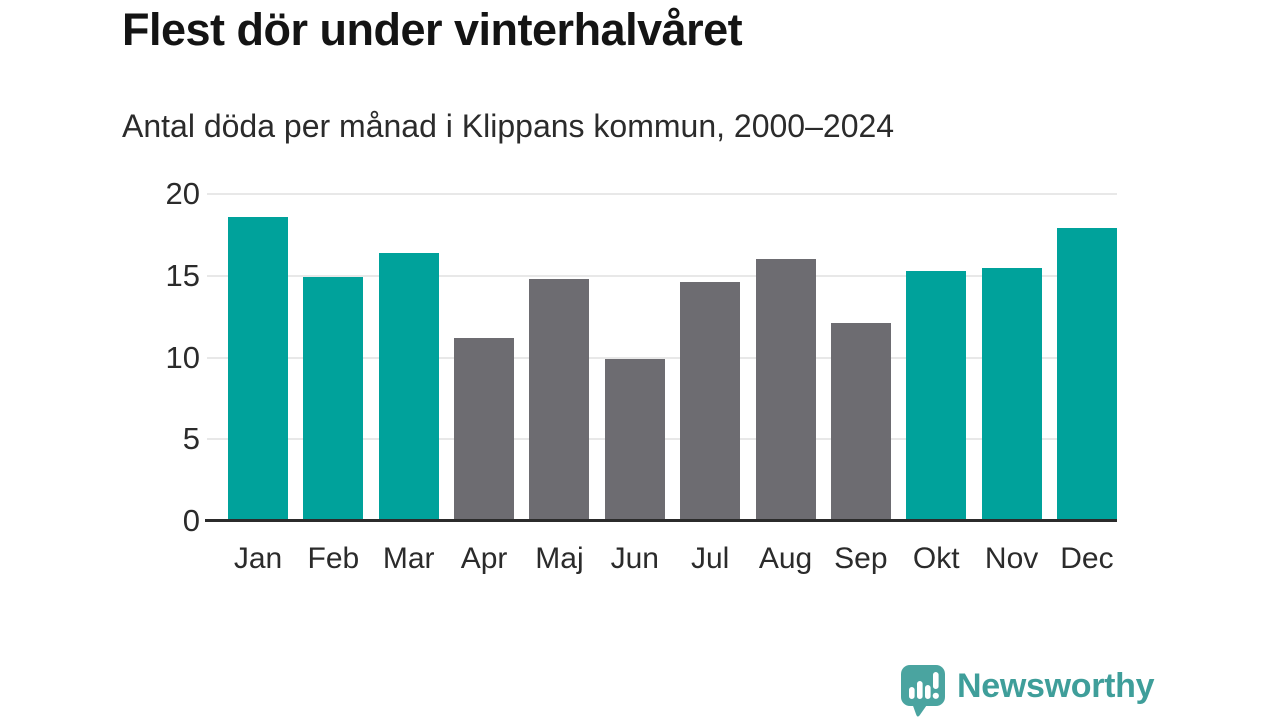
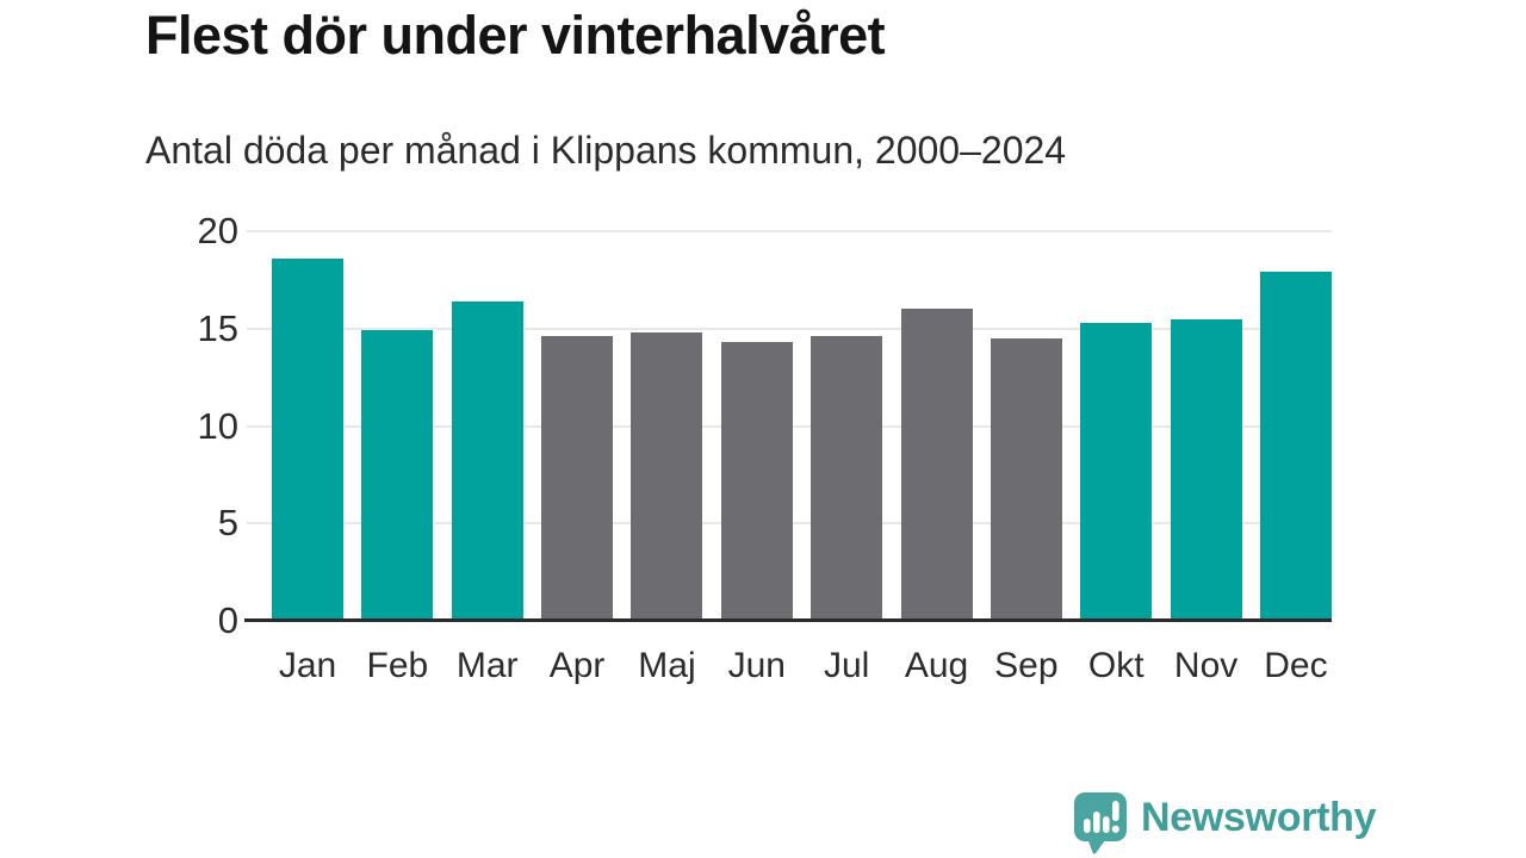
Apr: 11.2 -> 14.6
Jun: 9.9 -> 14.3
Sep: 12.1 -> 14.5
